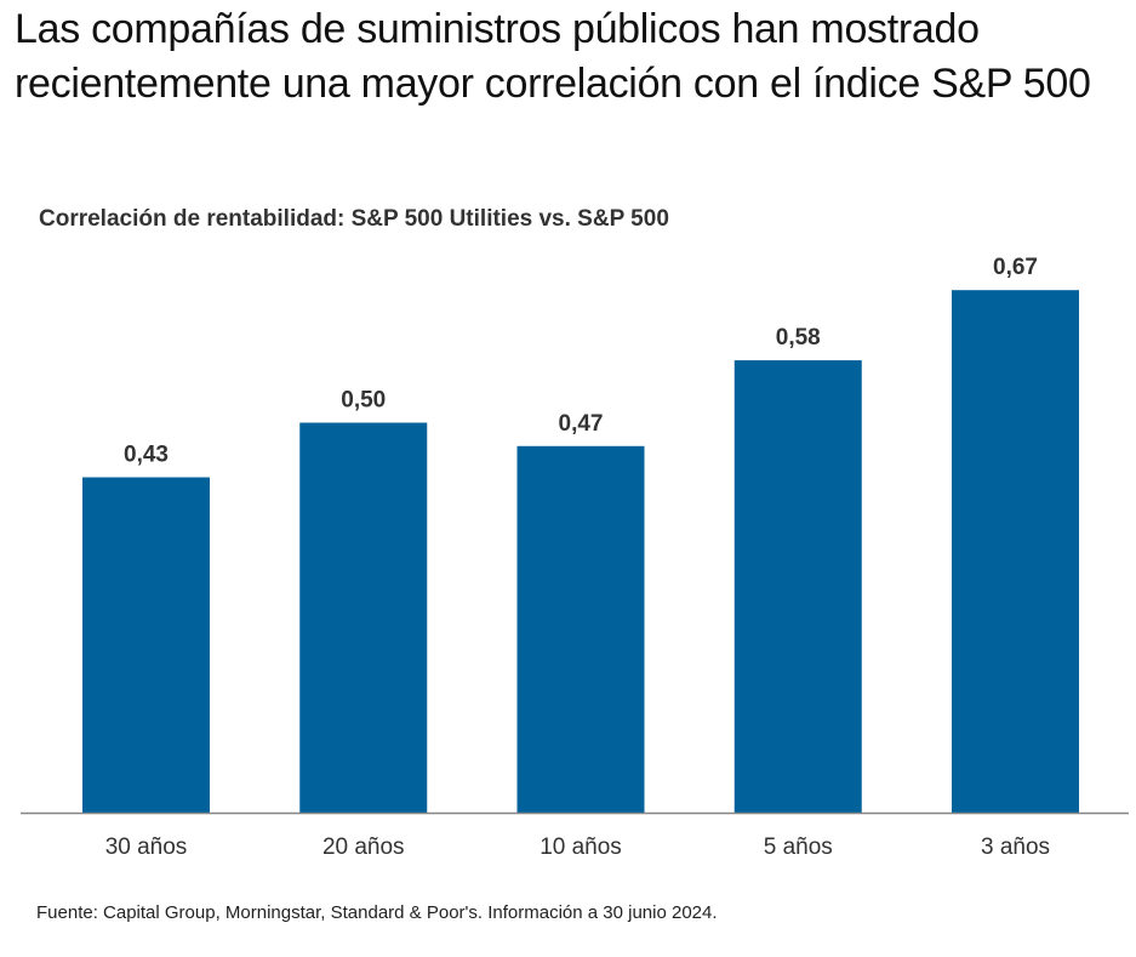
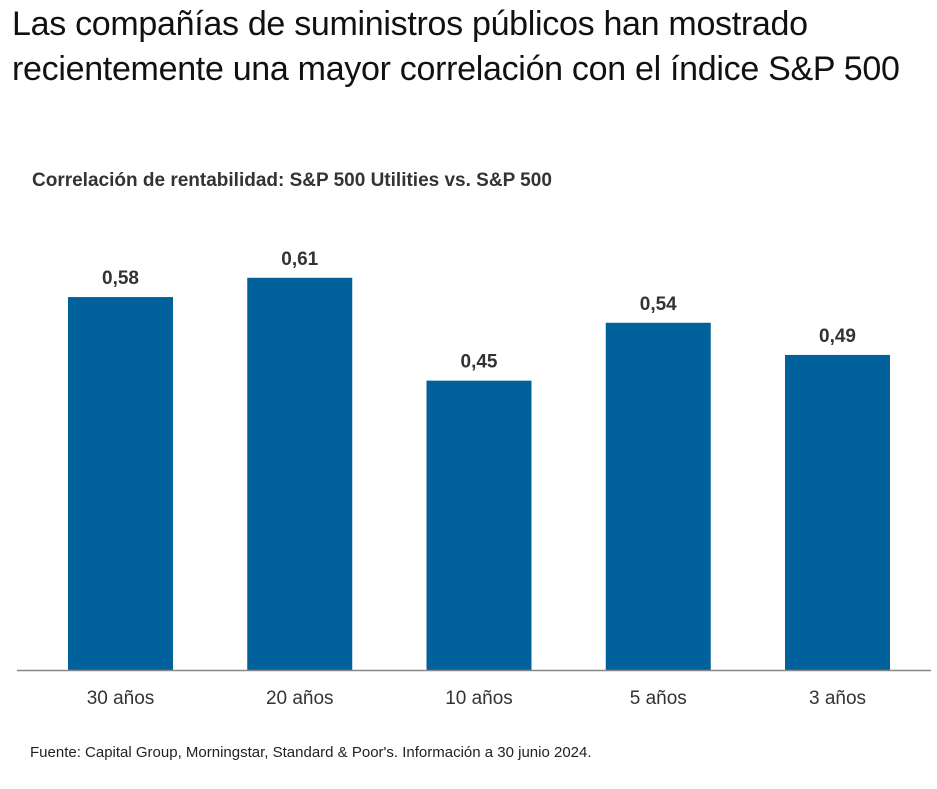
30 años: 0,43 -> 0,58
20 años: 0,50 -> 0,61
10 años: 0,47 -> 0,45
5 años: 0,58 -> 0,54
3 años: 0,67 -> 0,49
